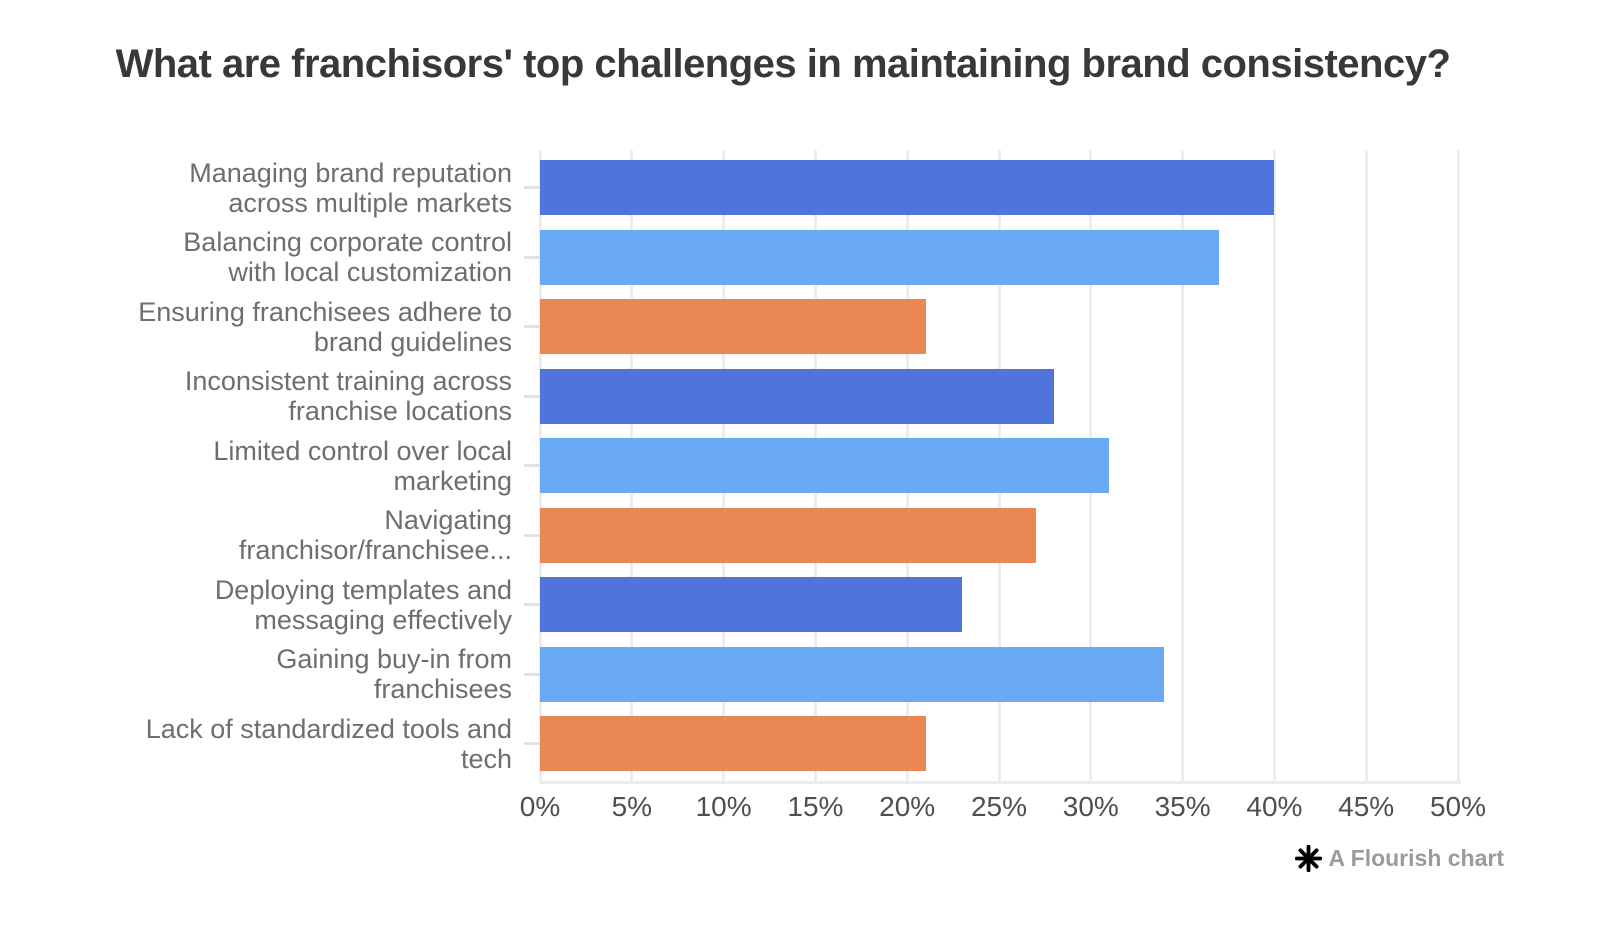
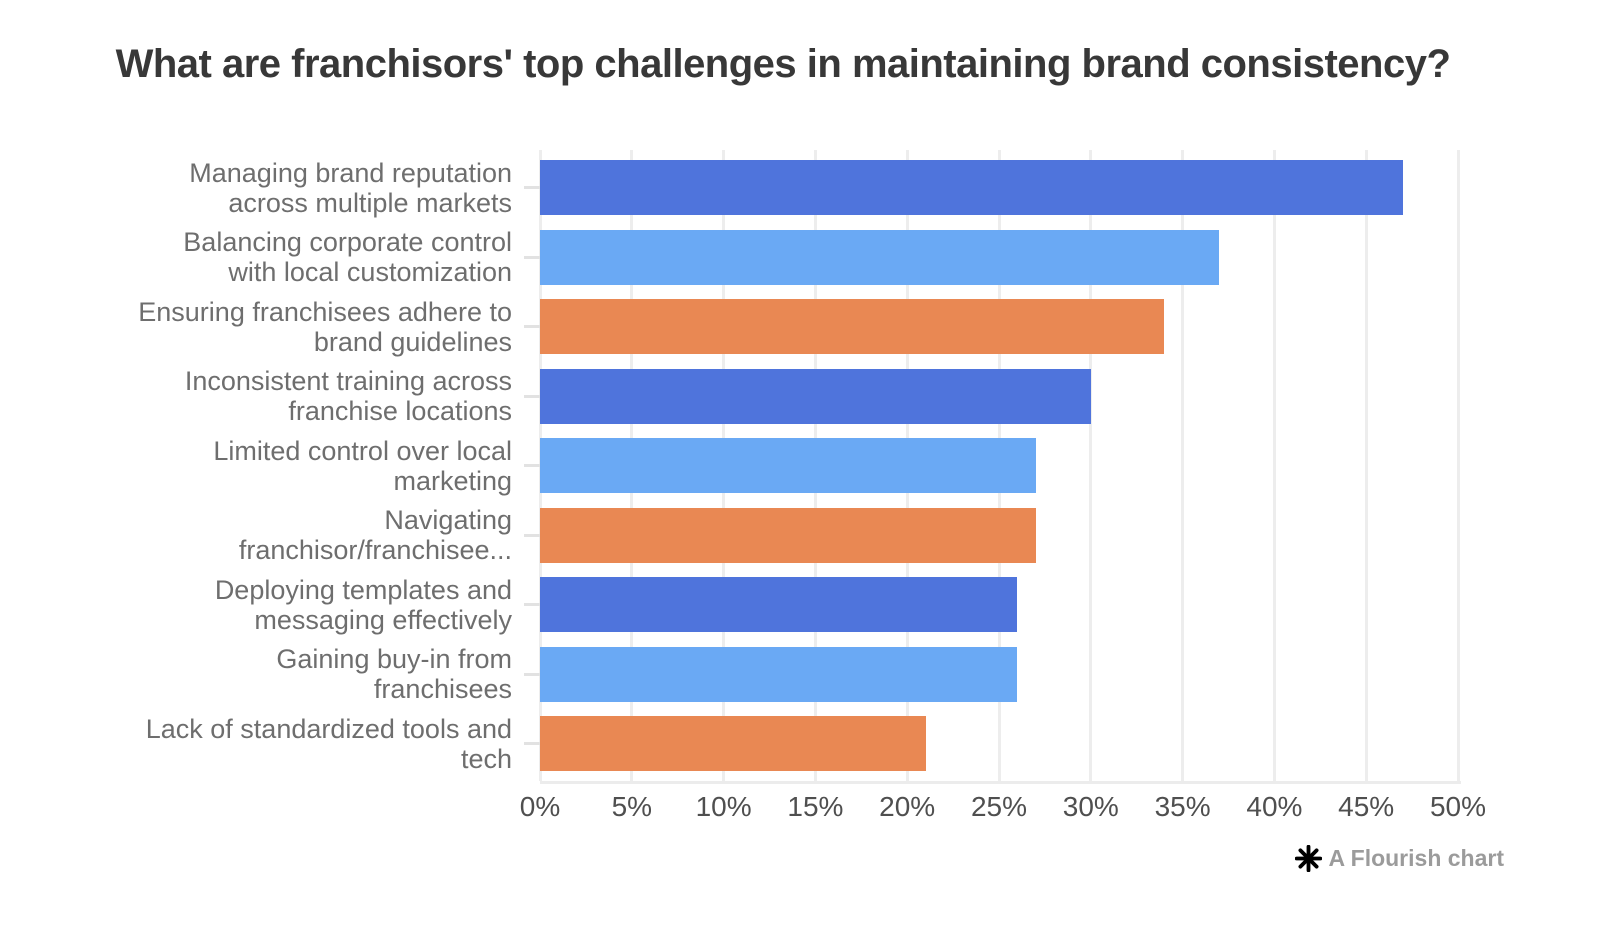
Managing brand reputation across multiple markets: 40% -> 47%
Ensuring franchisees adhere to brand guidelines: 21% -> 34%
Inconsistent training across franchise locations: 28% -> 30%
Limited control over local marketing: 31% -> 27%
Deploying templates and messaging effectively: 23% -> 26%
Gaining buy-in from franchisees: 34% -> 26%
